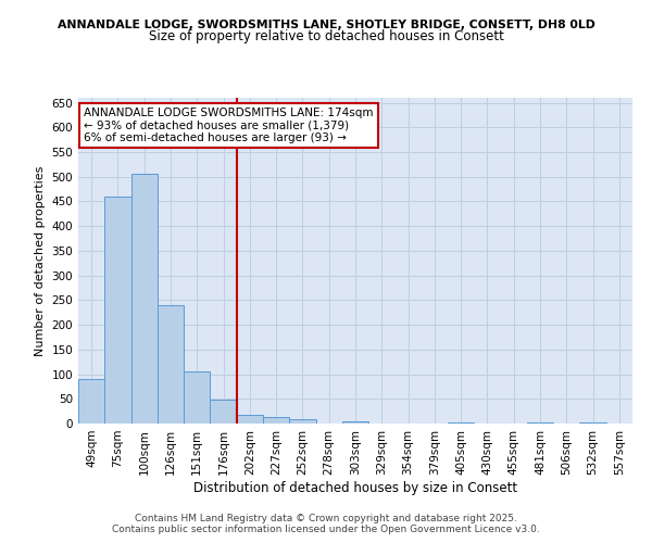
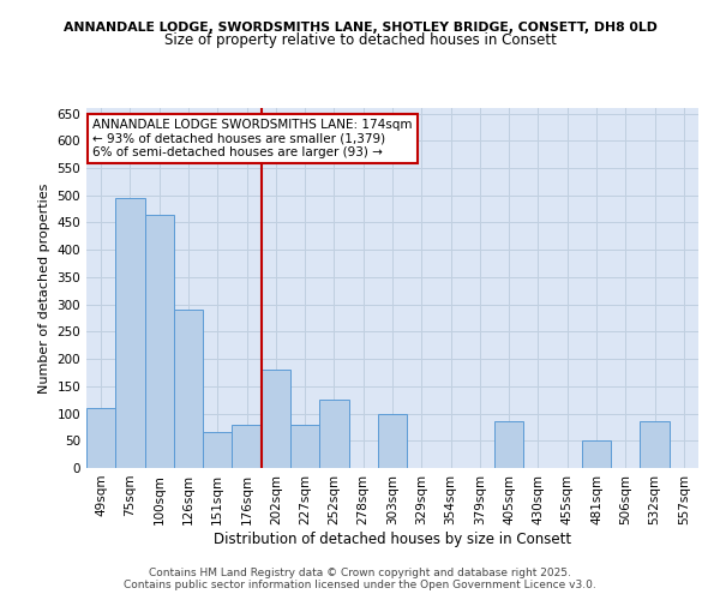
49sqm: 90 -> 110
75sqm: 460 -> 495
100sqm: 507 -> 465
126sqm: 240 -> 290
151sqm: 105 -> 65
176sqm: 48 -> 80
202sqm: 18 -> 180
227sqm: 14 -> 80
252sqm: 9 -> 125
303sqm: 4 -> 100
405sqm: 3 -> 85
481sqm: 3 -> 50
532sqm: 3 -> 85
